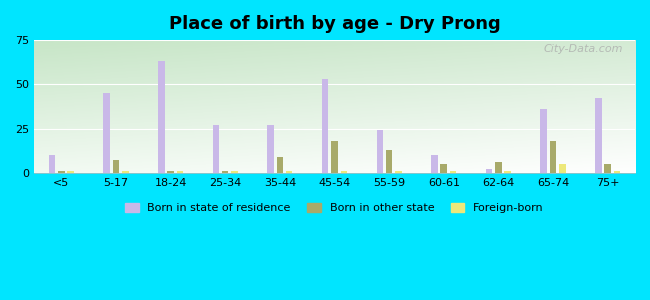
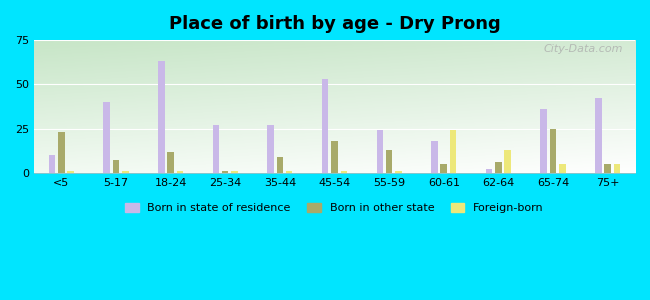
Born in other state/<5: 1 -> 23
Born in state of residence/5-17: 45 -> 40
Born in other state/18-24: 1 -> 12
Born in state of residence/60-61: 10 -> 18
Foreign-born/60-61: 1 -> 24
Foreign-born/62-64: 1 -> 13
Born in other state/65-74: 18 -> 25
Foreign-born/75+: 1 -> 5
